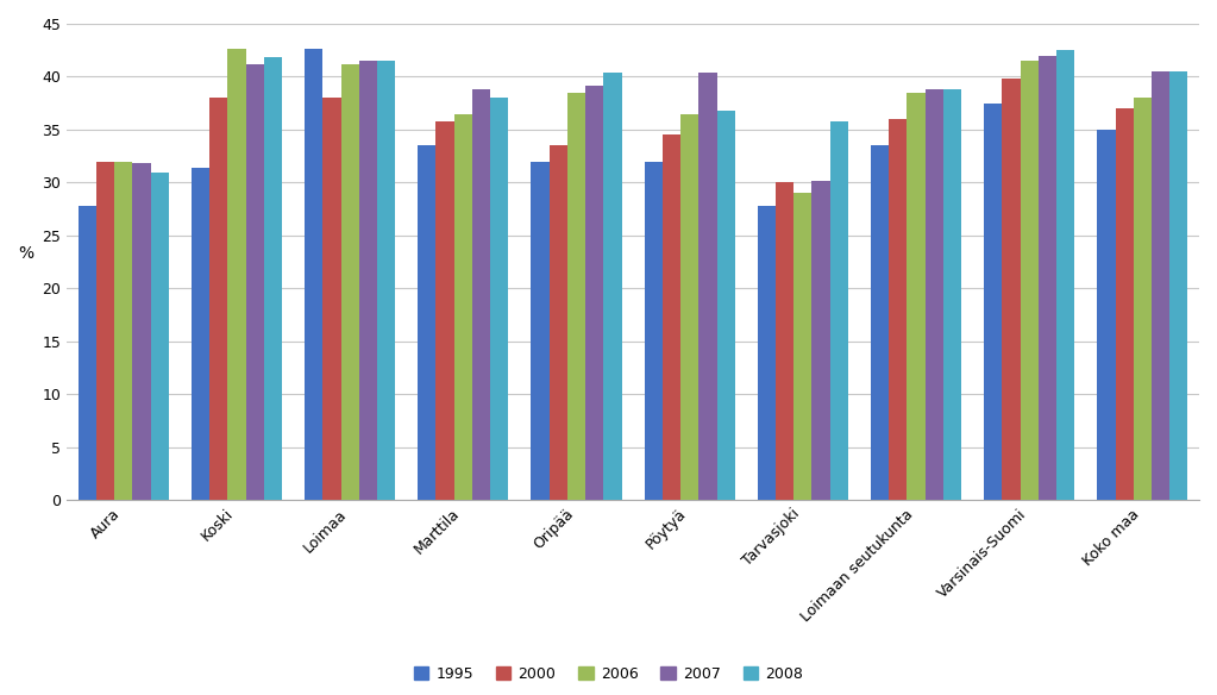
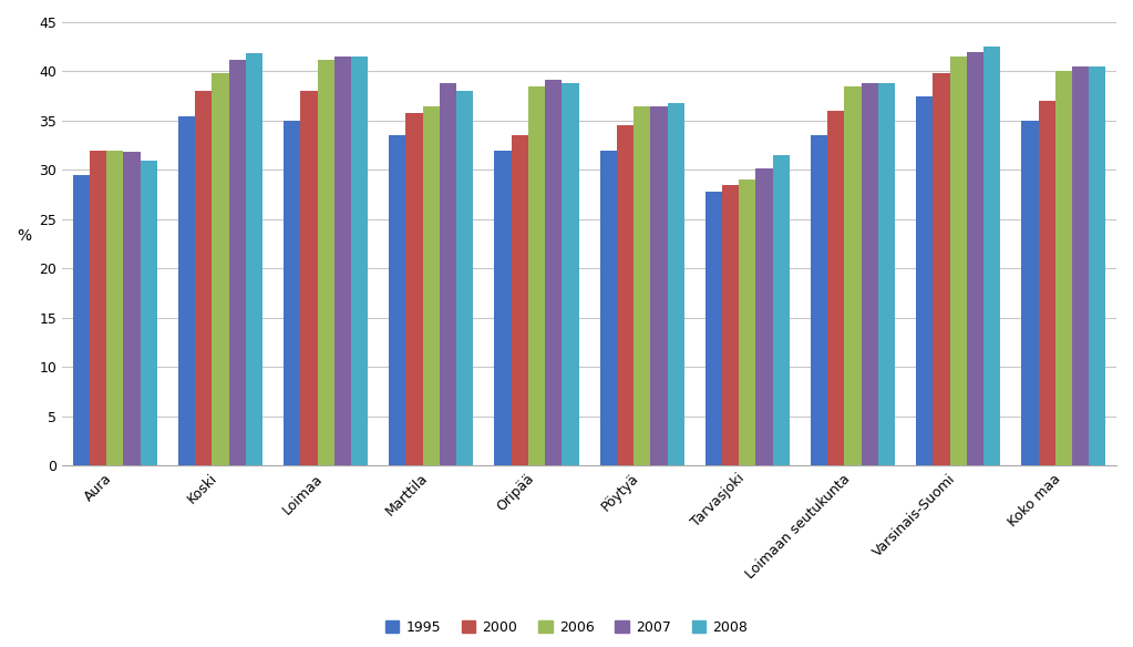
1995/Aura: 27.8 -> 29.5
1995/Koski: 31.4 -> 35.5
2006/Koski: 42.6 -> 39.8
1995/Loimaa: 42.6 -> 35.0
2008/Oripää: 40.4 -> 38.8
2007/Pöytyä: 40.4 -> 36.5
2000/Tarvasjoki: 30.0 -> 28.5
2008/Tarvasjoki: 35.8 -> 31.5
2006/Koko maa: 38.0 -> 40.0
